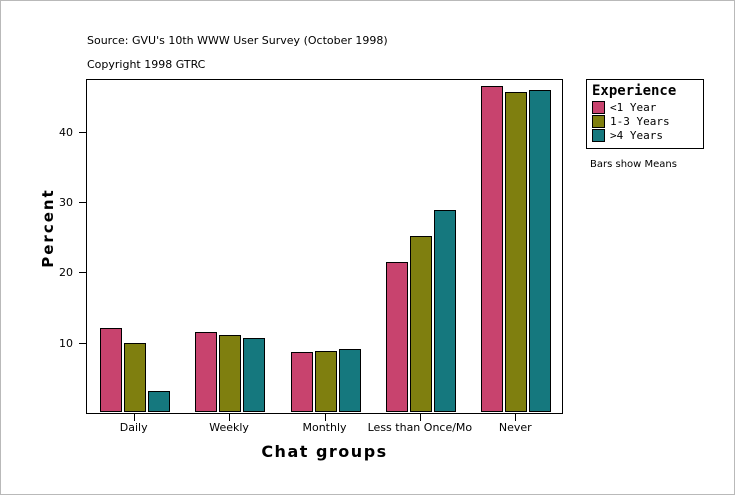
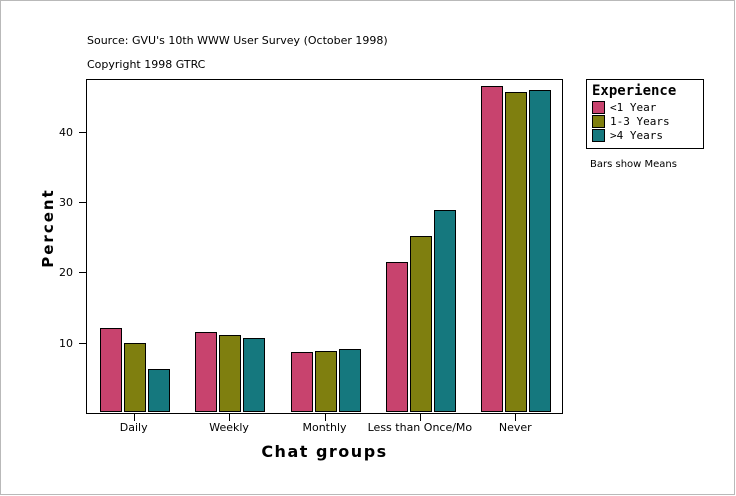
>4 Years/Daily: 3 -> 6
